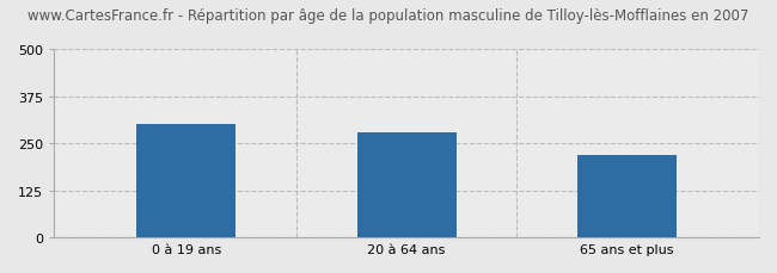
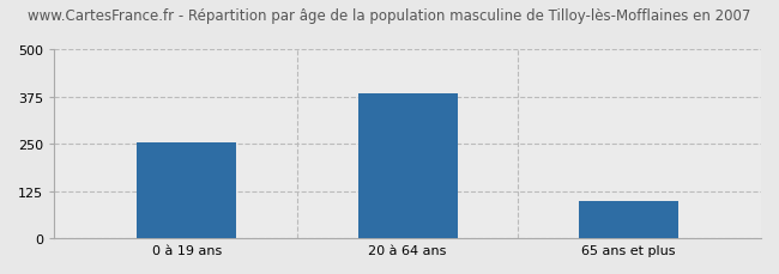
0 à 19 ans: 300 -> 252
20 à 64 ans: 280 -> 383
65 ans et plus: 220 -> 100
